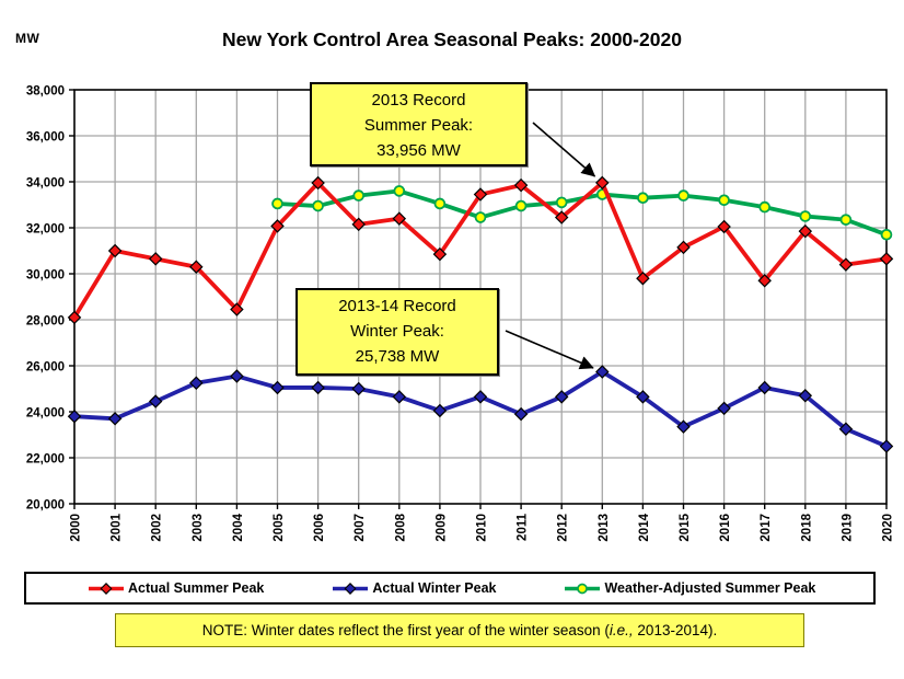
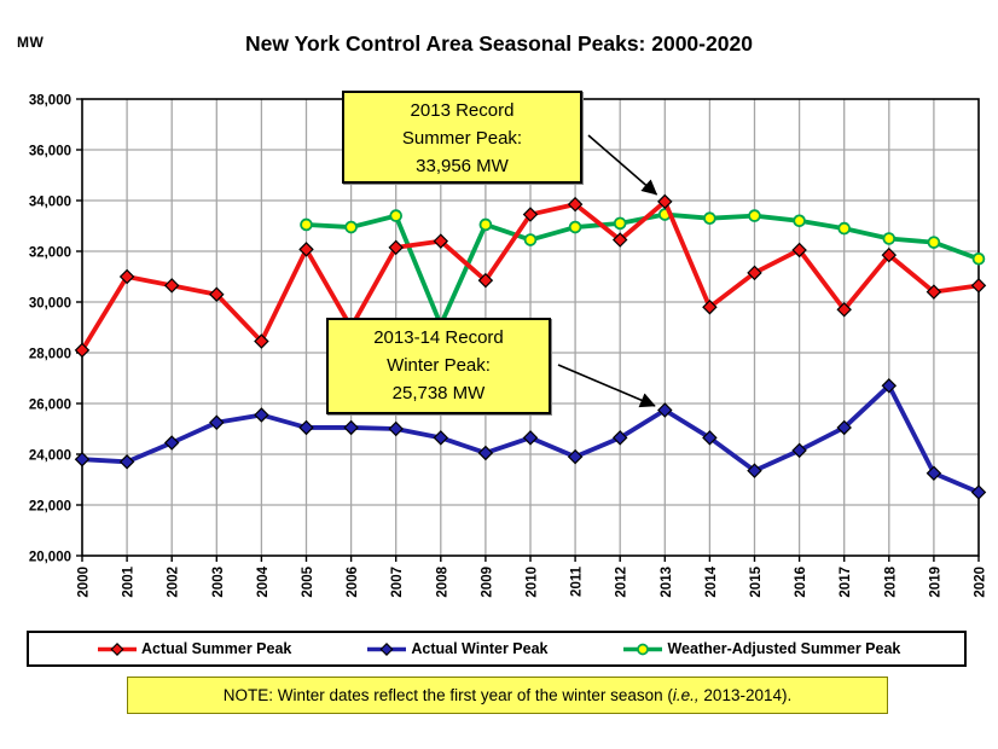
Actual Summer Peak/2006: 34000 -> 29000
Weather-Adjusted Summer Peak/2008: 33600 -> 29100
Actual Winter Peak/2018: 24700 -> 26700
